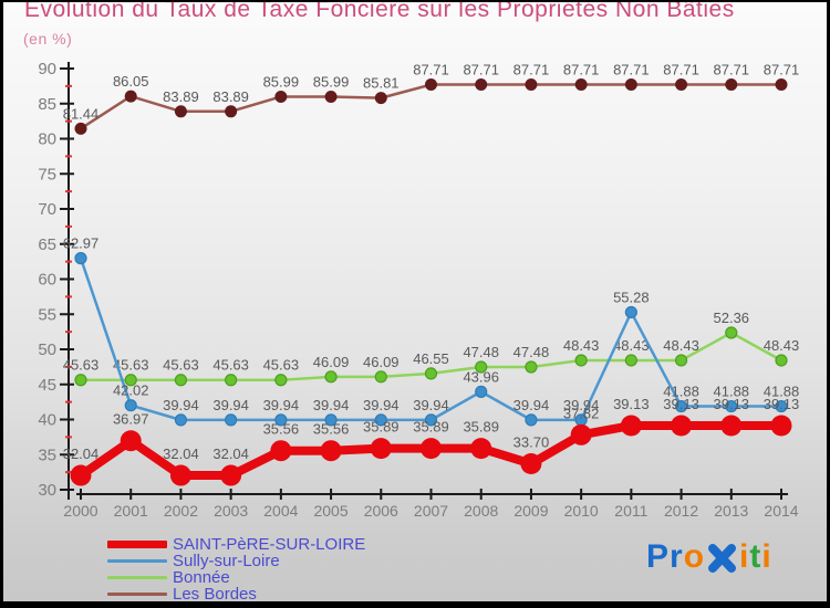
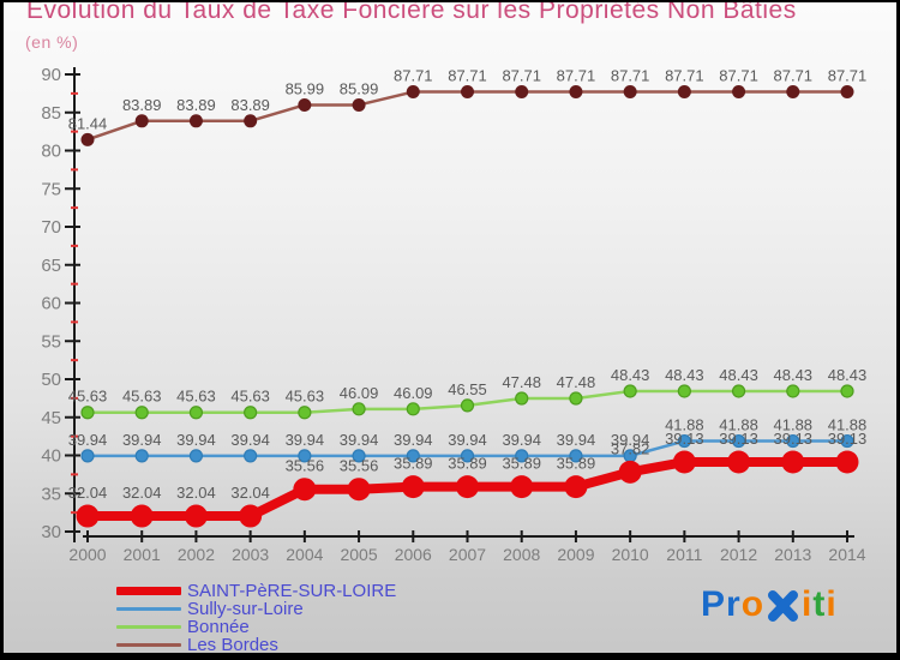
Sully-sur-Loire/2000: 62.97 -> 39.94
SAINT-PèRE-SUR-LOIRE/2001: 36.97 -> 32.04
Sully-sur-Loire/2001: 42.02 -> 39.94
Les Bordes/2001: 86.05 -> 83.89
Les Bordes/2006: 85.81 -> 87.71
Sully-sur-Loire/2008: 43.96 -> 39.94
SAINT-PèRE-SUR-LOIRE/2009: 33.70 -> 35.89
Sully-sur-Loire/2011: 55.28 -> 41.88
Bonnée/2013: 52.36 -> 48.43
